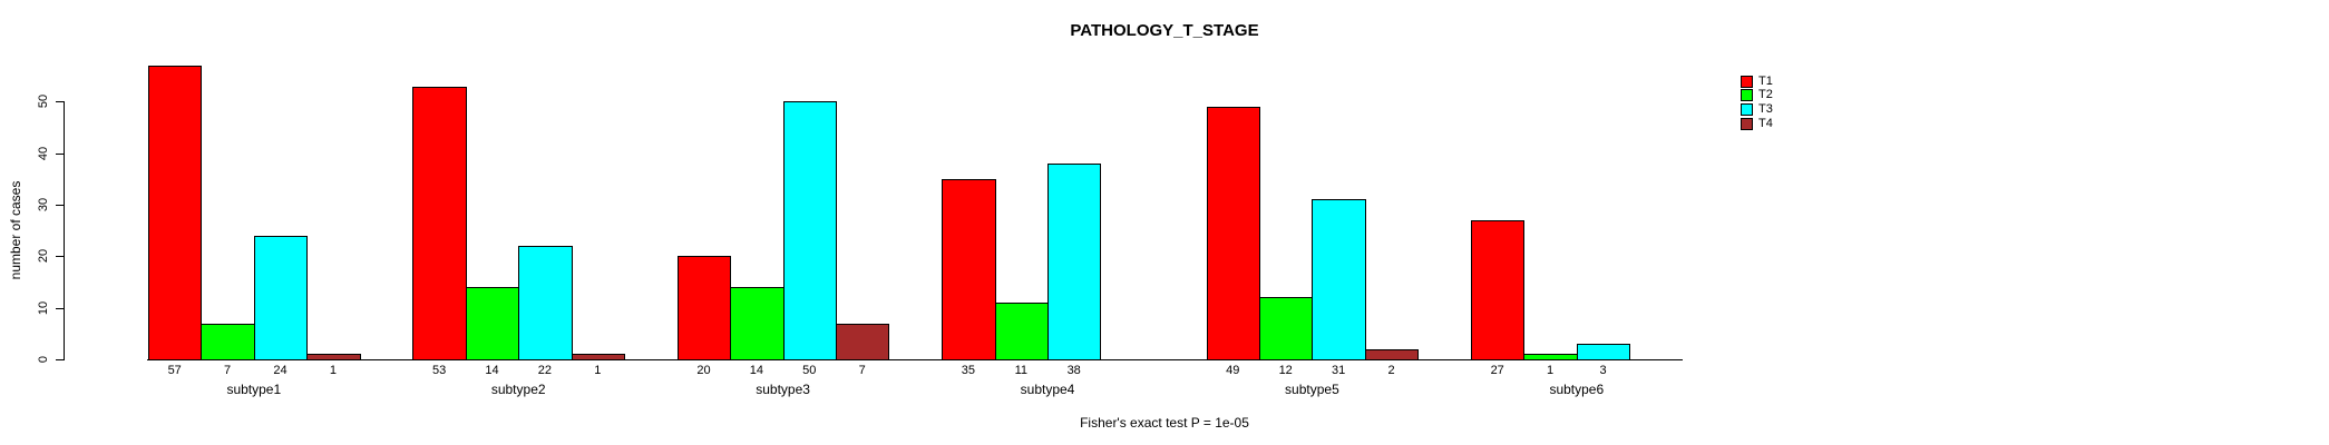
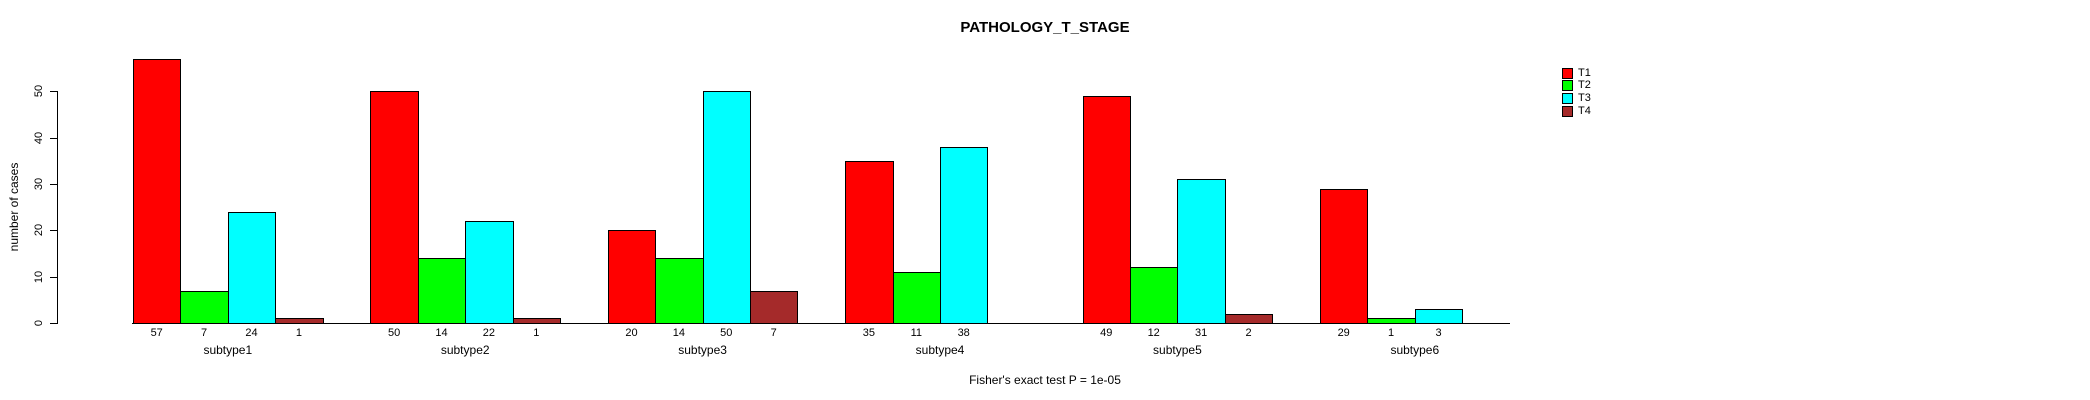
T1/subtype2: 53 -> 50
T1/subtype6: 27 -> 29
